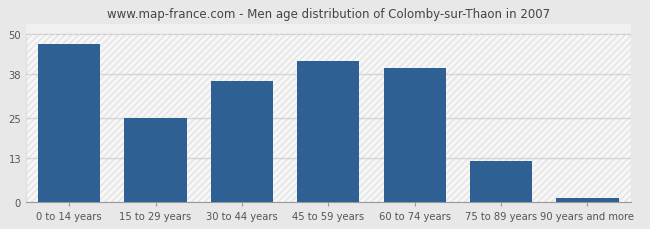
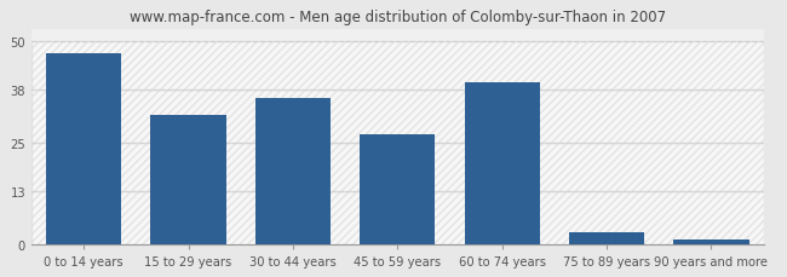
15 to 29 years: 25 -> 32
45 to 59 years: 42 -> 27
75 to 89 years: 12 -> 3
